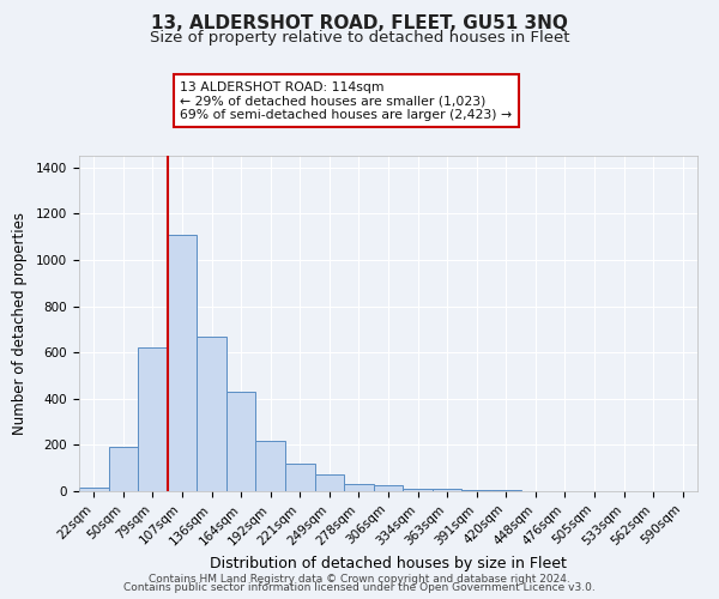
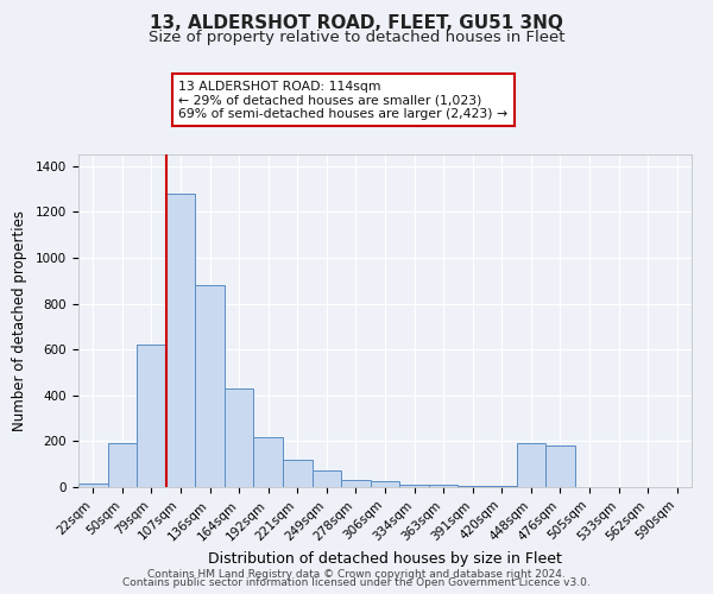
107sqm: 1110 -> 1280
136sqm: 670 -> 880
448sqm: 0 -> 190
476sqm: 0 -> 180
